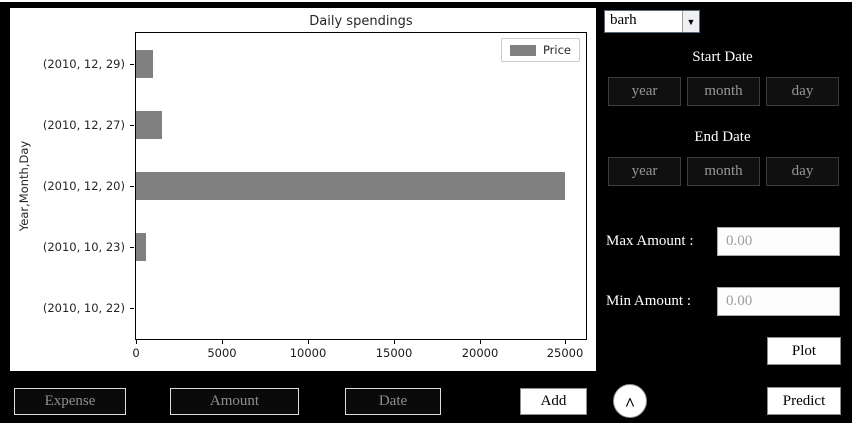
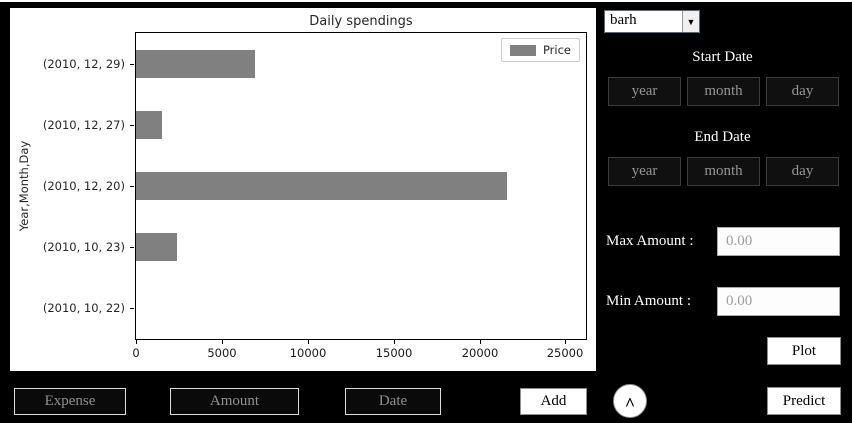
(2010, 10, 23): 600 -> 2400
(2010, 12, 20): 25000 -> 21600
(2010, 12, 29): 1000 -> 6900
